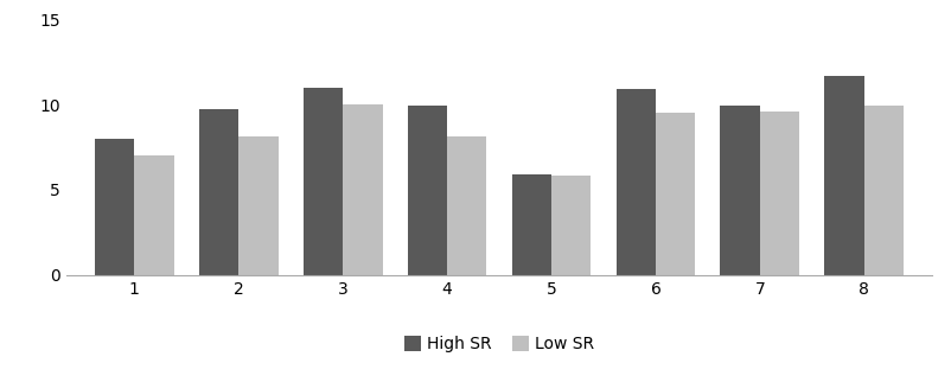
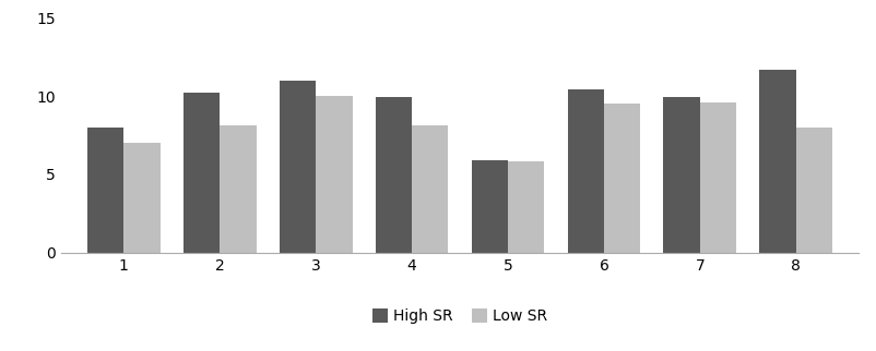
High SR/2: 9.7 -> 10.2
High SR/6: 10.9 -> 10.4
Low SR/8: 9.9 -> 8.0
